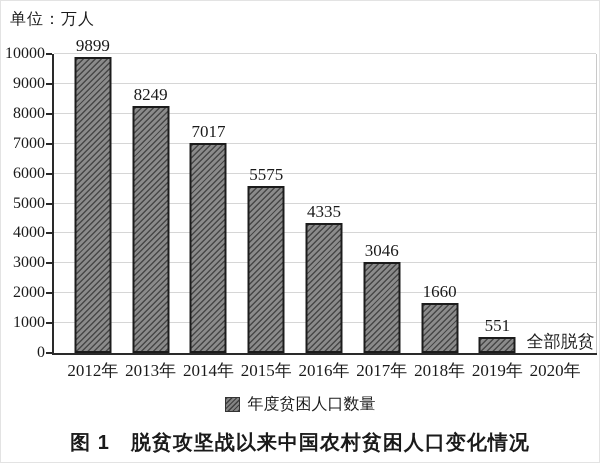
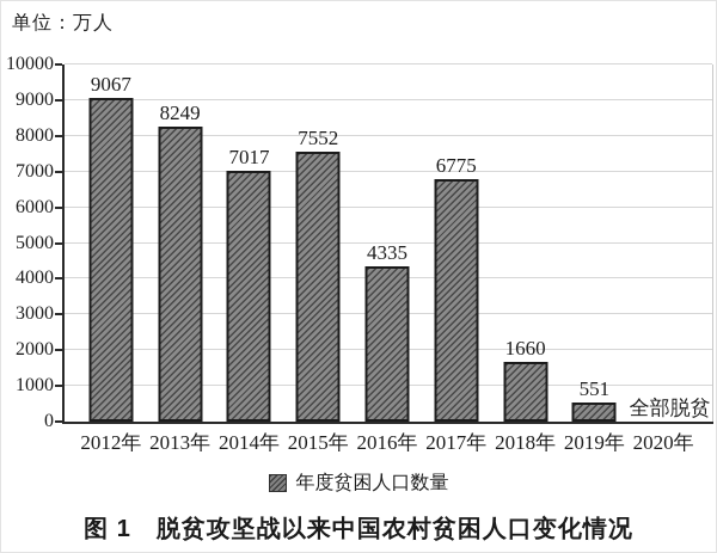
2012年: 9899 -> 9067
2015年: 5575 -> 7552
2017年: 3046 -> 6775
